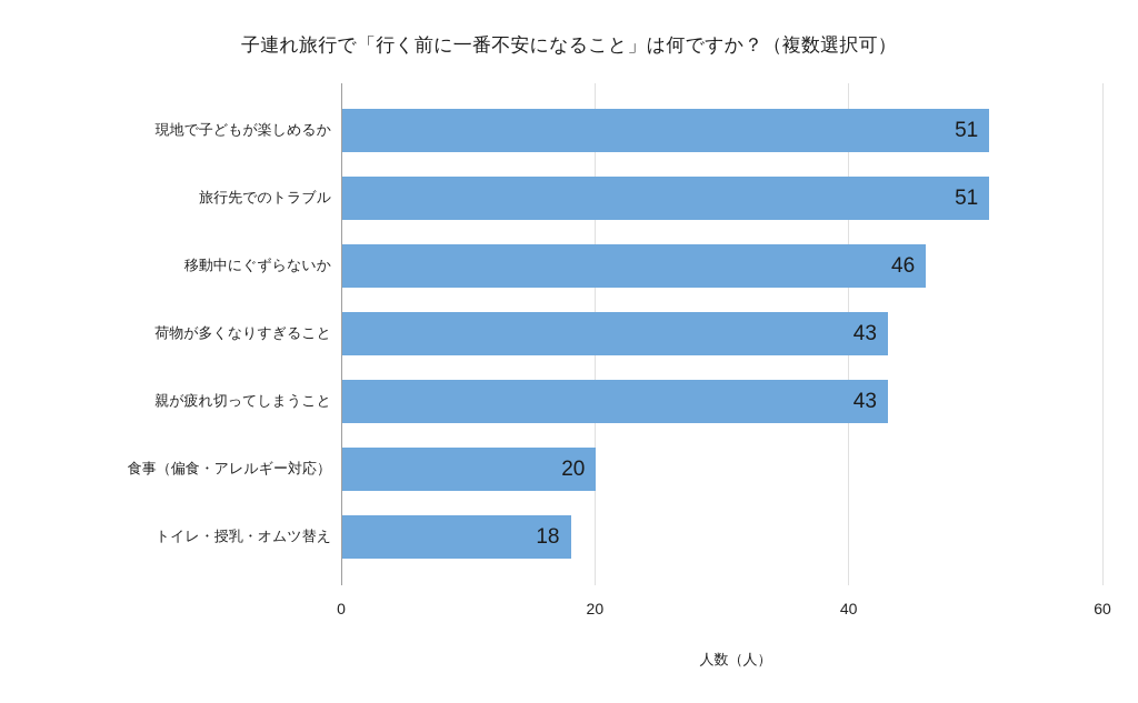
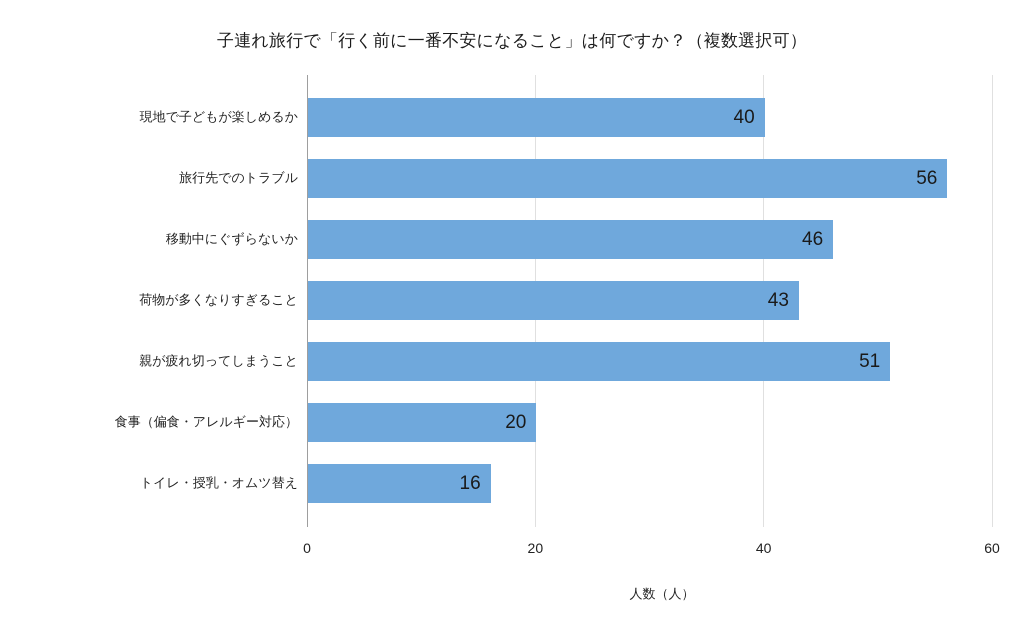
現地で子どもが楽しめるか: 51 -> 40
旅行先でのトラブル: 51 -> 56
親が疲れ切ってしまうこと: 43 -> 51
トイレ・授乳・オムツ替え: 18 -> 16
